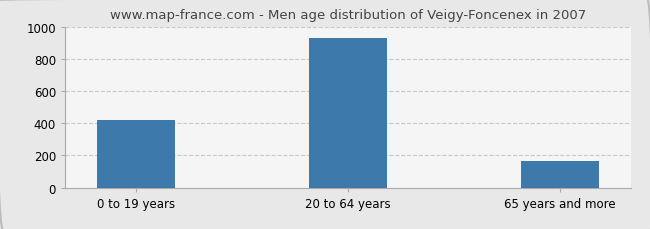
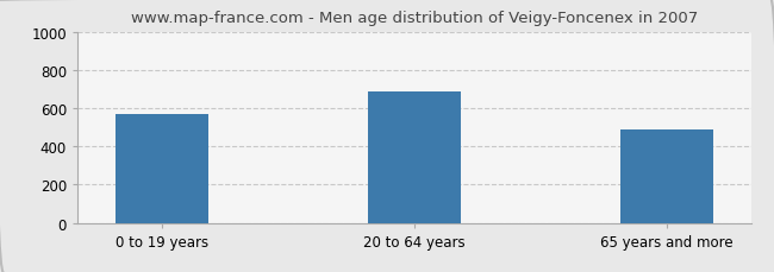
0 to 19 years: 420 -> 570
20 to 64 years: 930 -> 690
65 years and more: 160 -> 490
